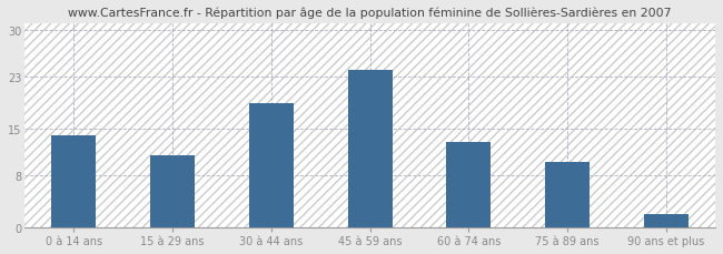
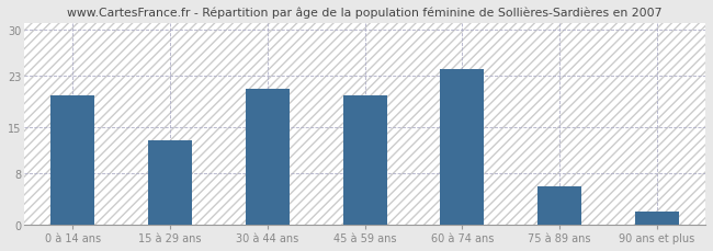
0 à 14 ans: 14 -> 20
15 à 29 ans: 11 -> 13
30 à 44 ans: 19 -> 21
45 à 59 ans: 24 -> 20
60 à 74 ans: 13 -> 24
75 à 89 ans: 10 -> 6
